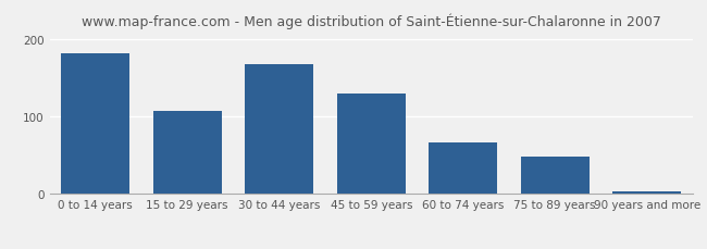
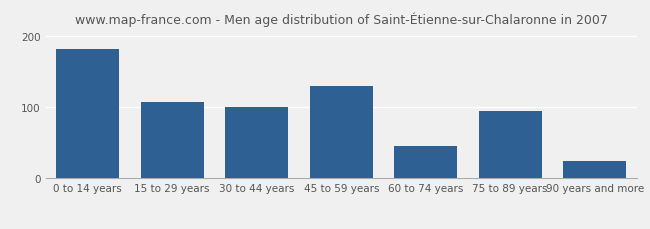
30 to 44 years: 168 -> 100
60 to 74 years: 67 -> 46
75 to 89 years: 48 -> 94
90 years and more: 3 -> 24
